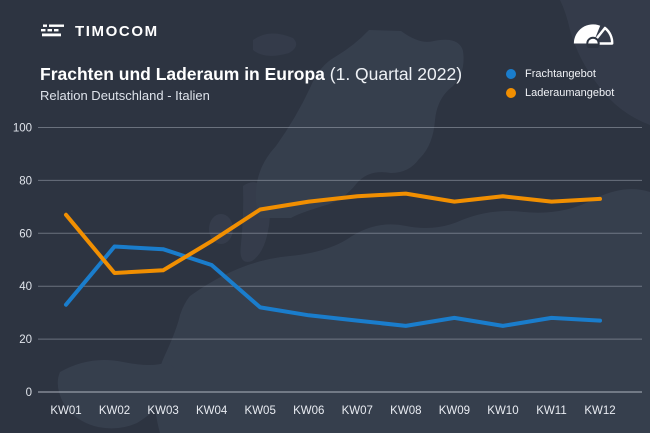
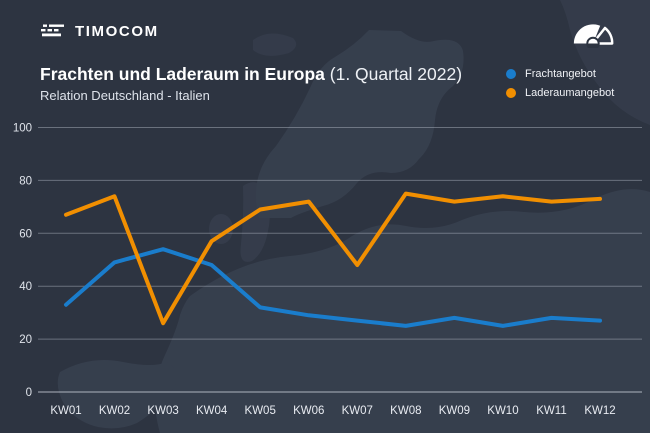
Frachtangebot/KW02: 55 -> 49
Laderaumangebot/KW02: 45 -> 74
Laderaumangebot/KW03: 46 -> 26
Laderaumangebot/KW07: 74 -> 48
